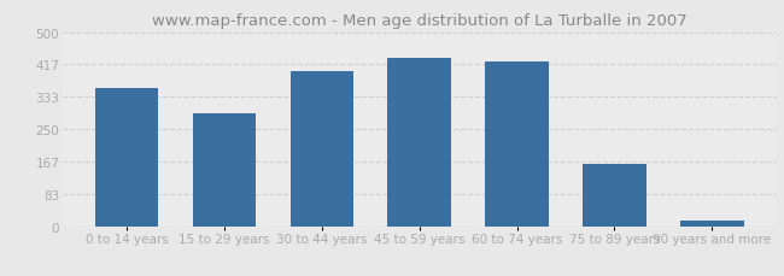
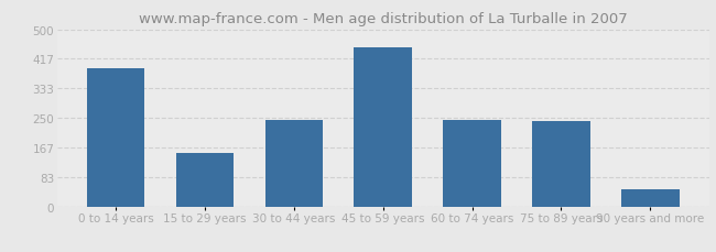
0 to 14 years: 355 -> 390
15 to 29 years: 290 -> 150
30 to 44 years: 400 -> 245
45 to 59 years: 432 -> 450
60 to 74 years: 425 -> 245
75 to 89 years: 160 -> 240
90 years and more: 14 -> 50
